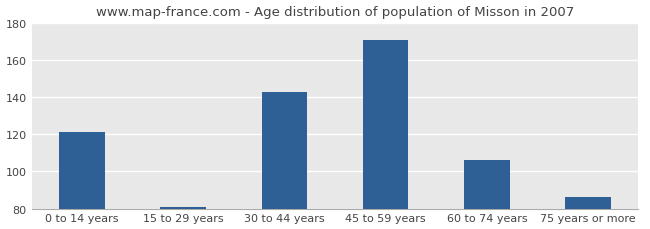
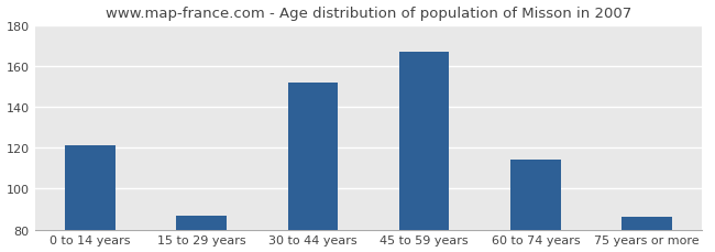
15 to 29 years: 81 -> 87
30 to 44 years: 143 -> 152
45 to 59 years: 171 -> 167
60 to 74 years: 106 -> 114
